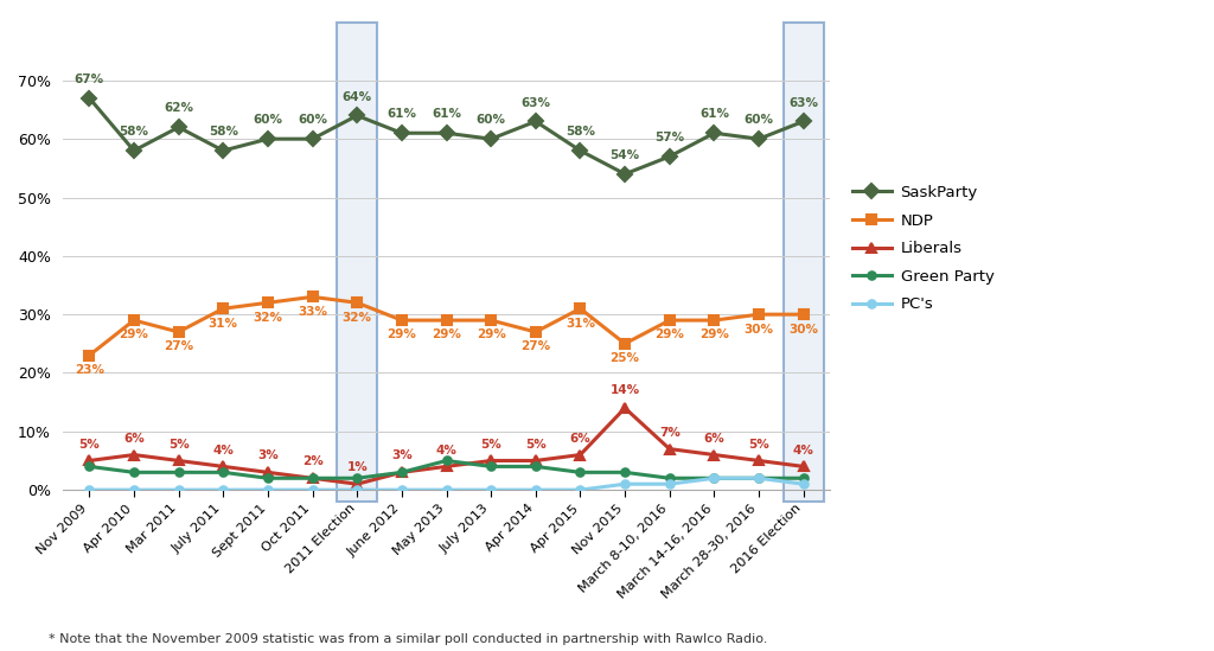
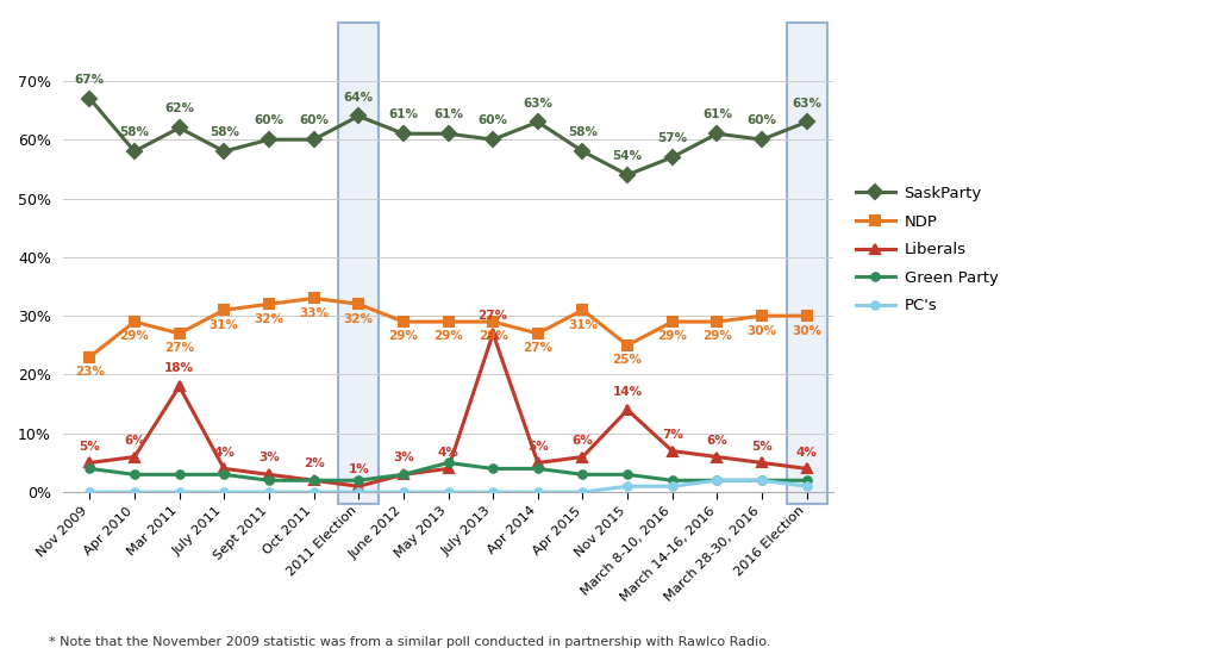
Liberals/Mar 2011: 5% -> 18%
Liberals/July 2013: 5% -> 27%
